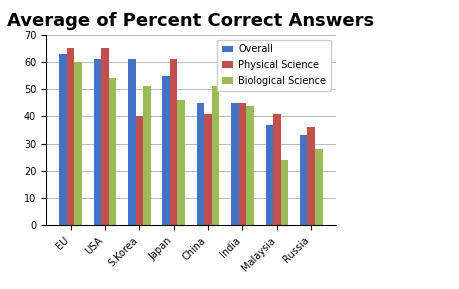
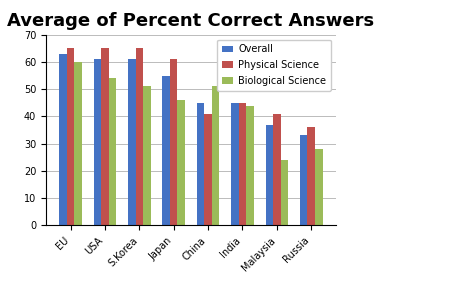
Physical Science/S.Korea: 40 -> 65
